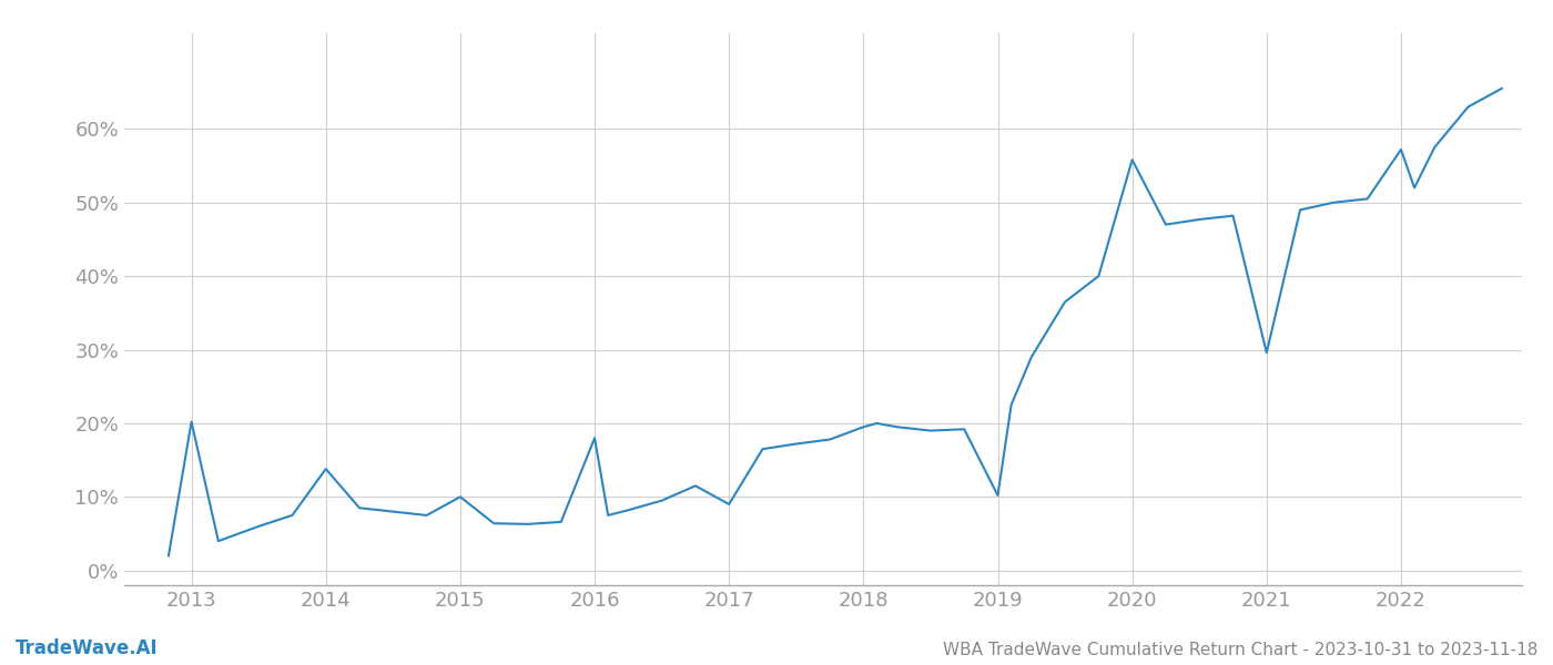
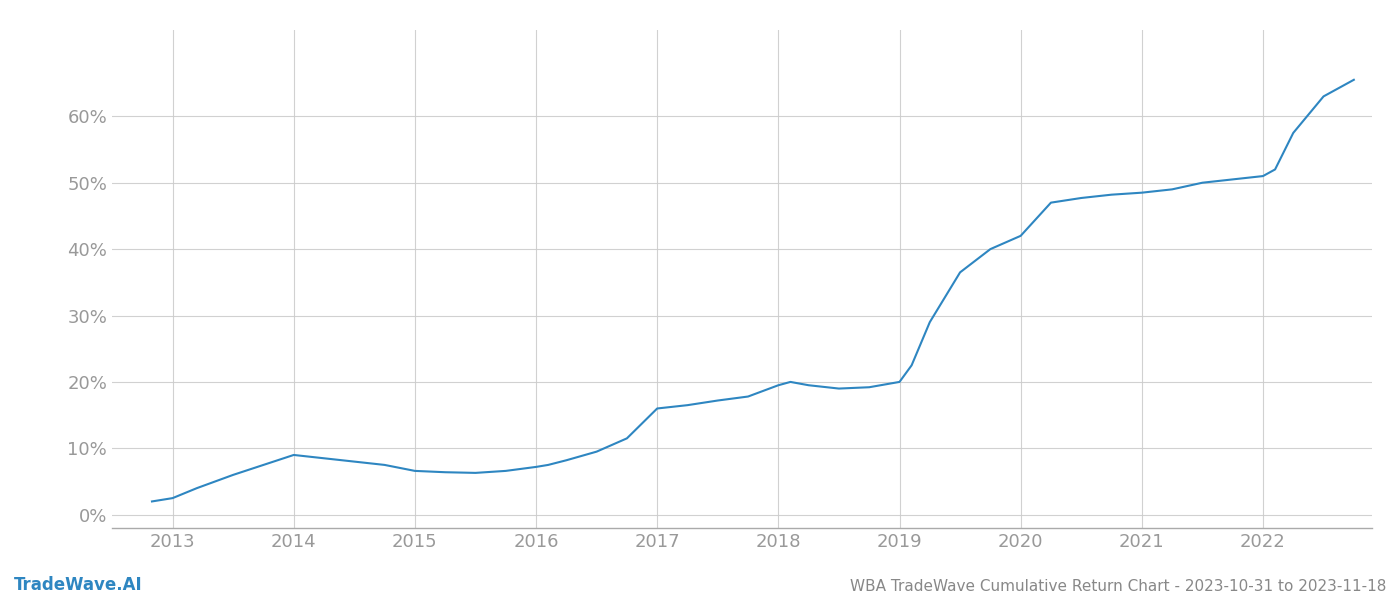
2013: 20.2% -> 2.5%
2014: 13.8% -> 9.0%
2015: 10.0% -> 6.6%
2016: 18.0% -> 7.2%
2017: 9.0% -> 16.0%
2019: 10.2% -> 20.0%
2020: 55.8% -> 42.0%
2021: 29.6% -> 48.5%
2022: 57.2% -> 51.0%
